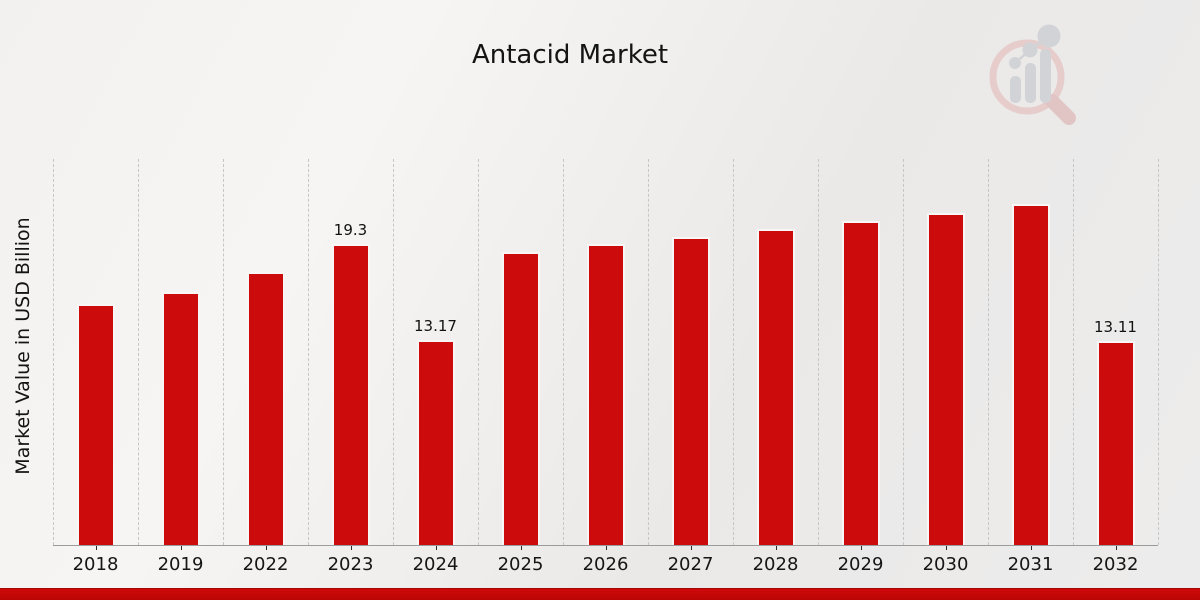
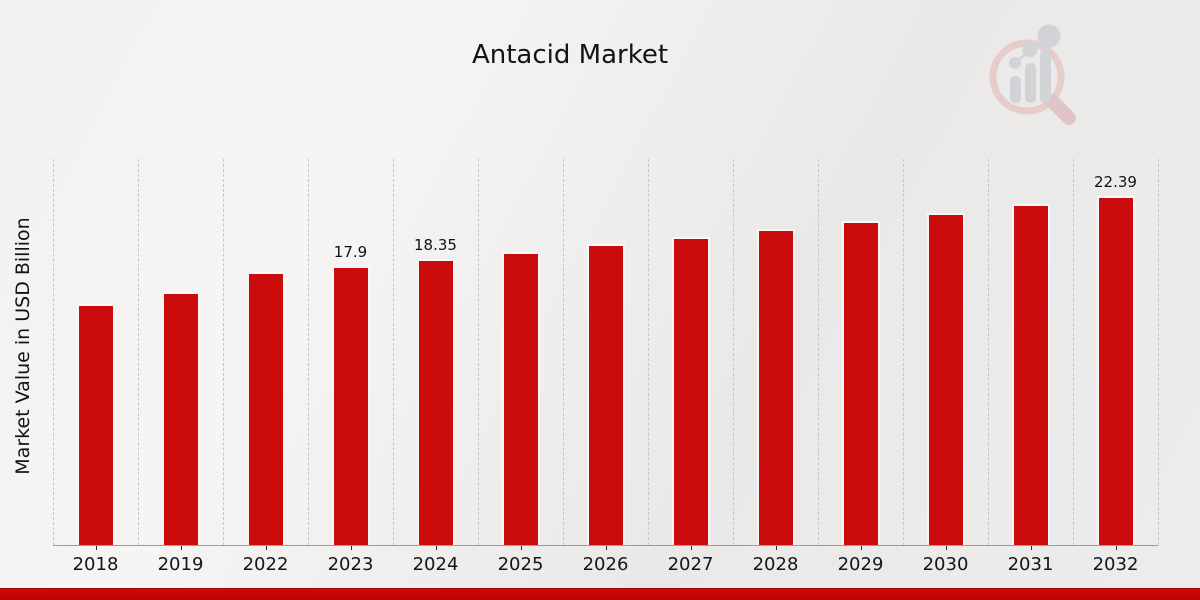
2023: 19.3 -> 17.9
2024: 13.17 -> 18.35
2032: 13.11 -> 22.39
